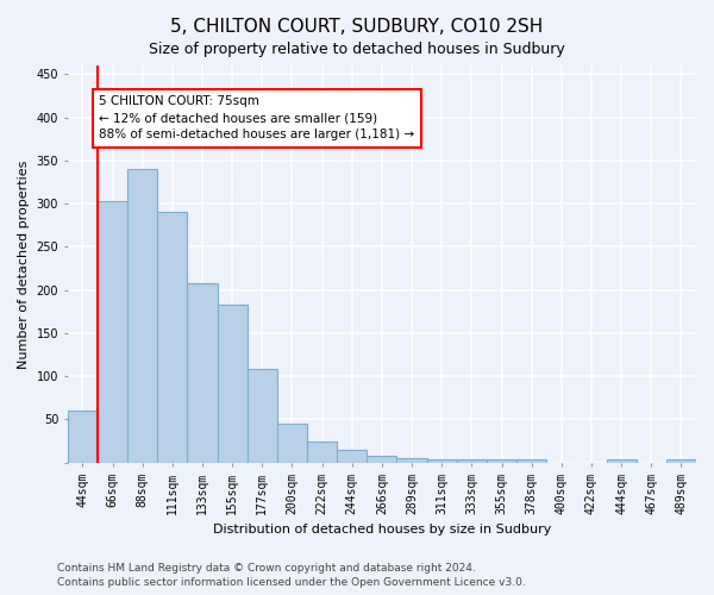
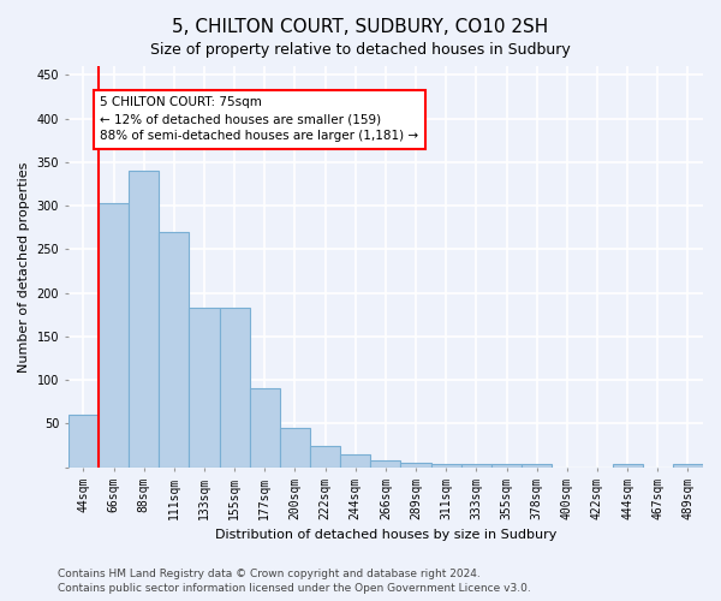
111sqm: 290 -> 270
133sqm: 208 -> 183
177sqm: 108 -> 90
